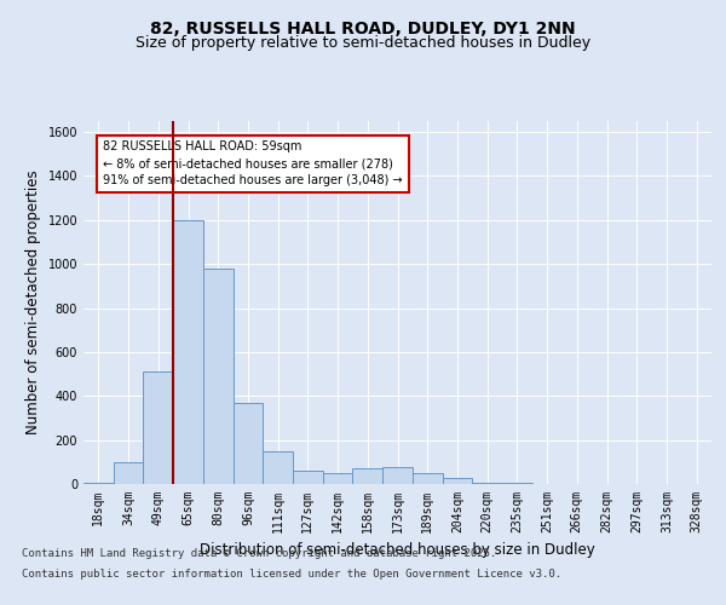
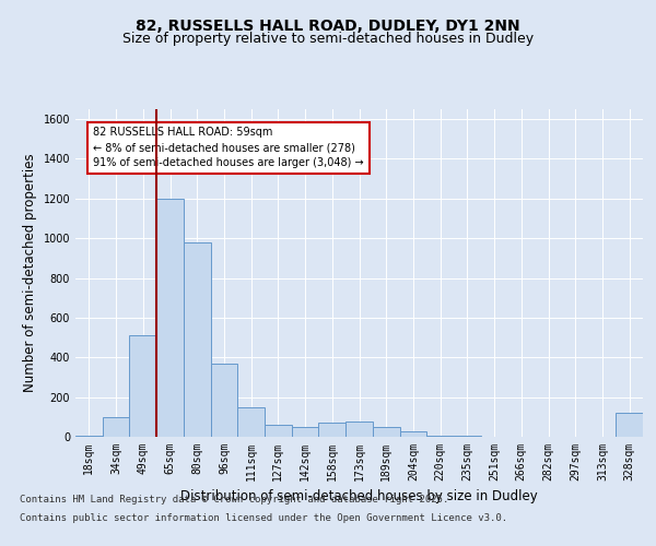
328sqm: 0 -> 120
